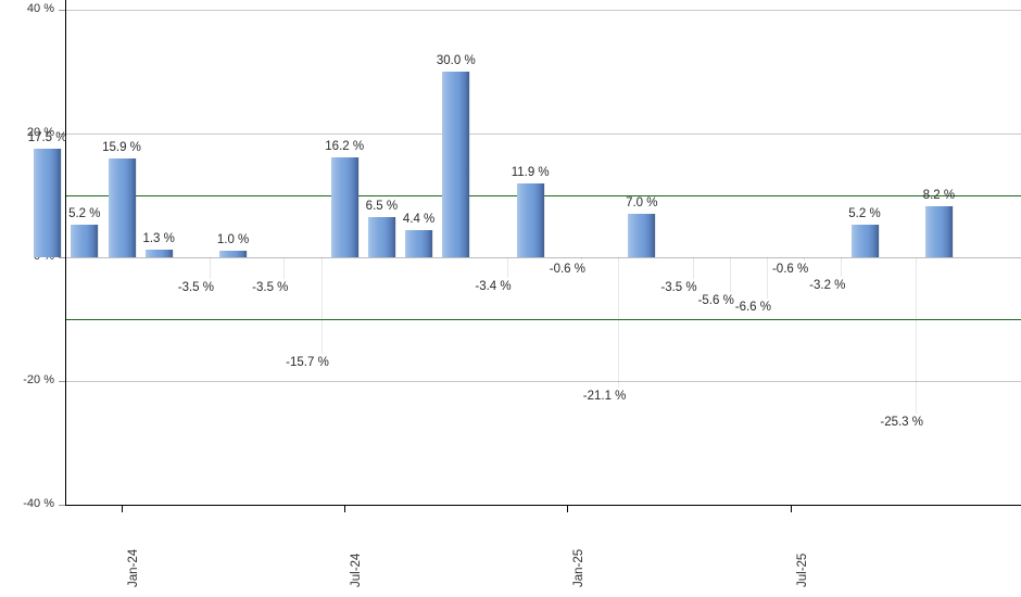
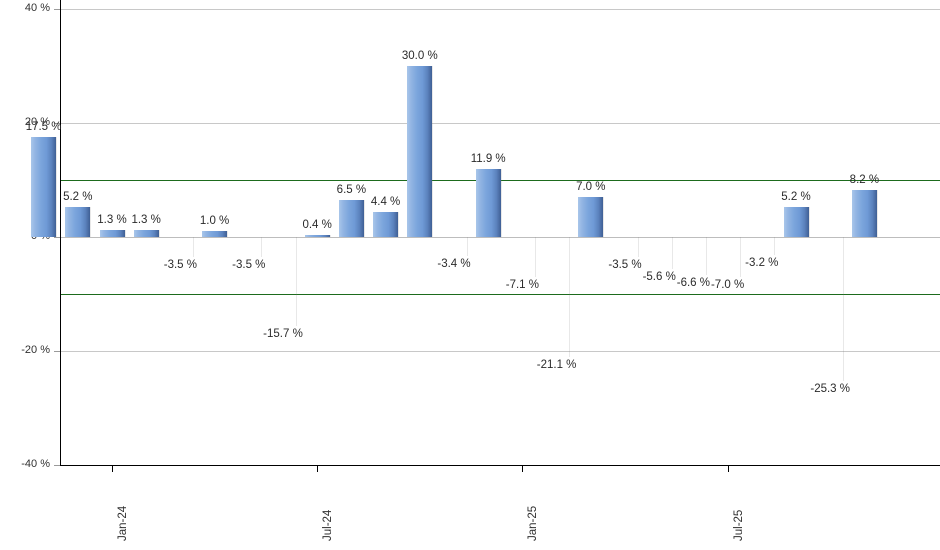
Jan-24: 15.9 -> 1.3
Jul-24: 16.2 -> 0.4
Jan-25: -0.6 -> -7.1
Jul-25: -0.6 -> -7.0
